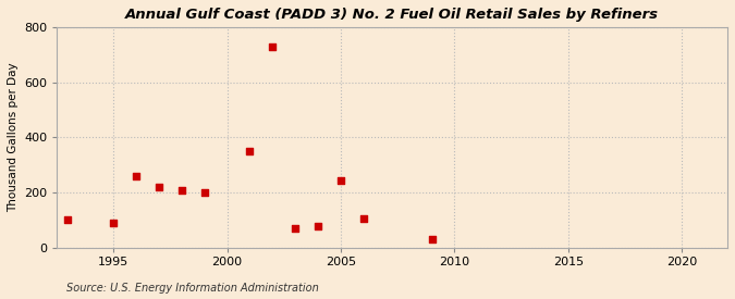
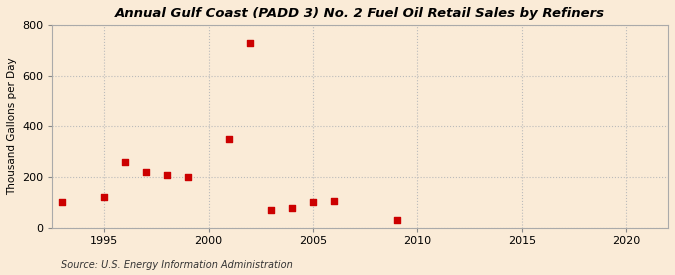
1995: 90 -> 122
2005: 245 -> 100
